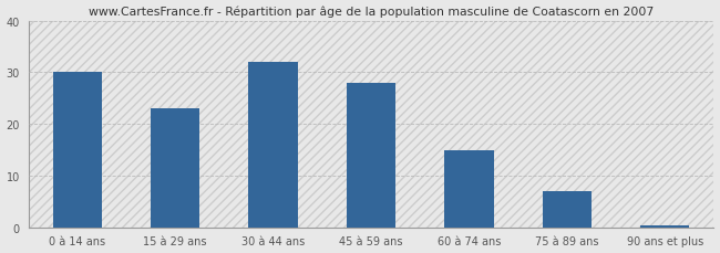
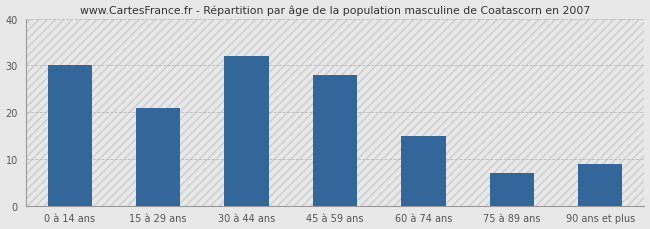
15 à 29 ans: 23.0 -> 21.0
90 ans et plus: 0.4 -> 9.0
